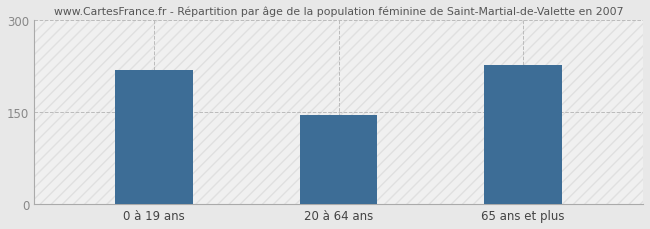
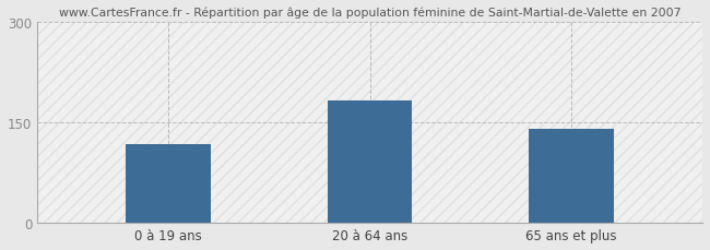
0 à 19 ans: 218 -> 118
20 à 64 ans: 146 -> 182
65 ans et plus: 226 -> 140
